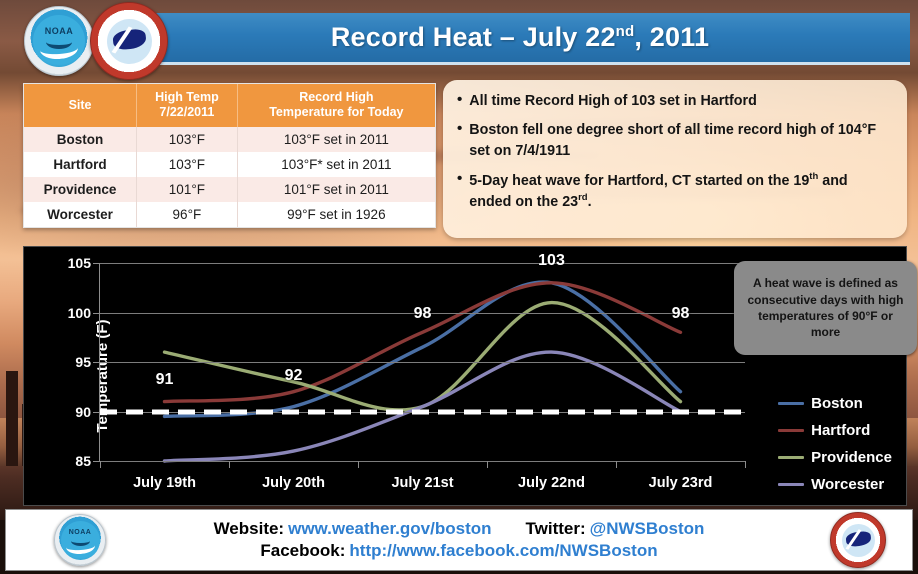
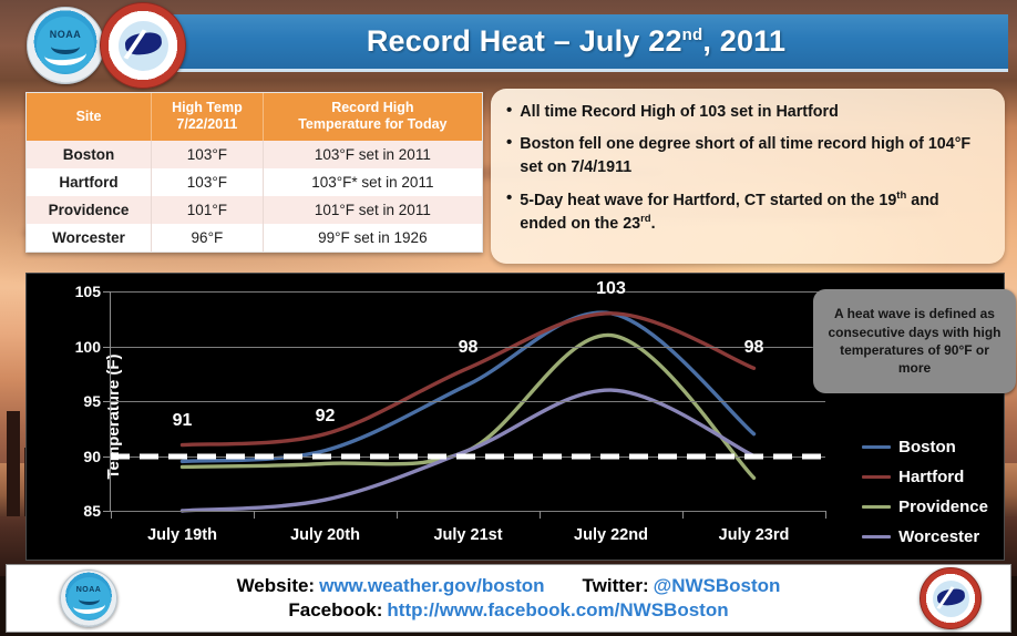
Providence/July 19th: 96 -> 89
Providence/July 20th: 93 -> 89
Providence/July 23rd: 91 -> 88
